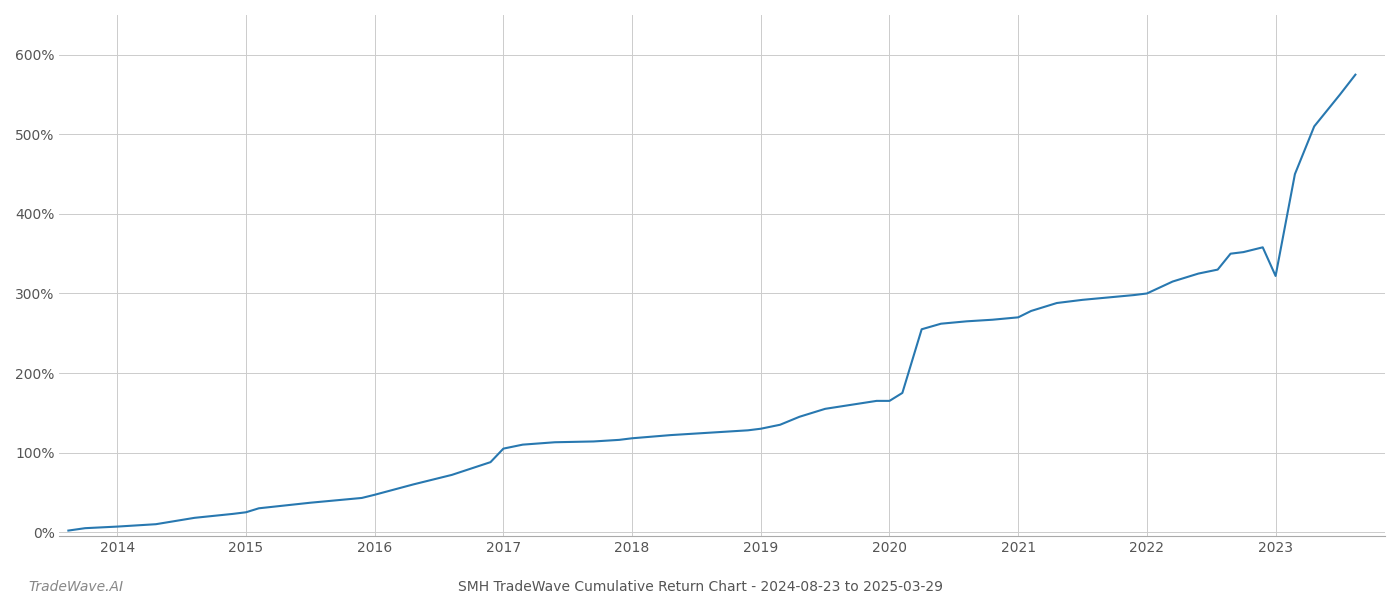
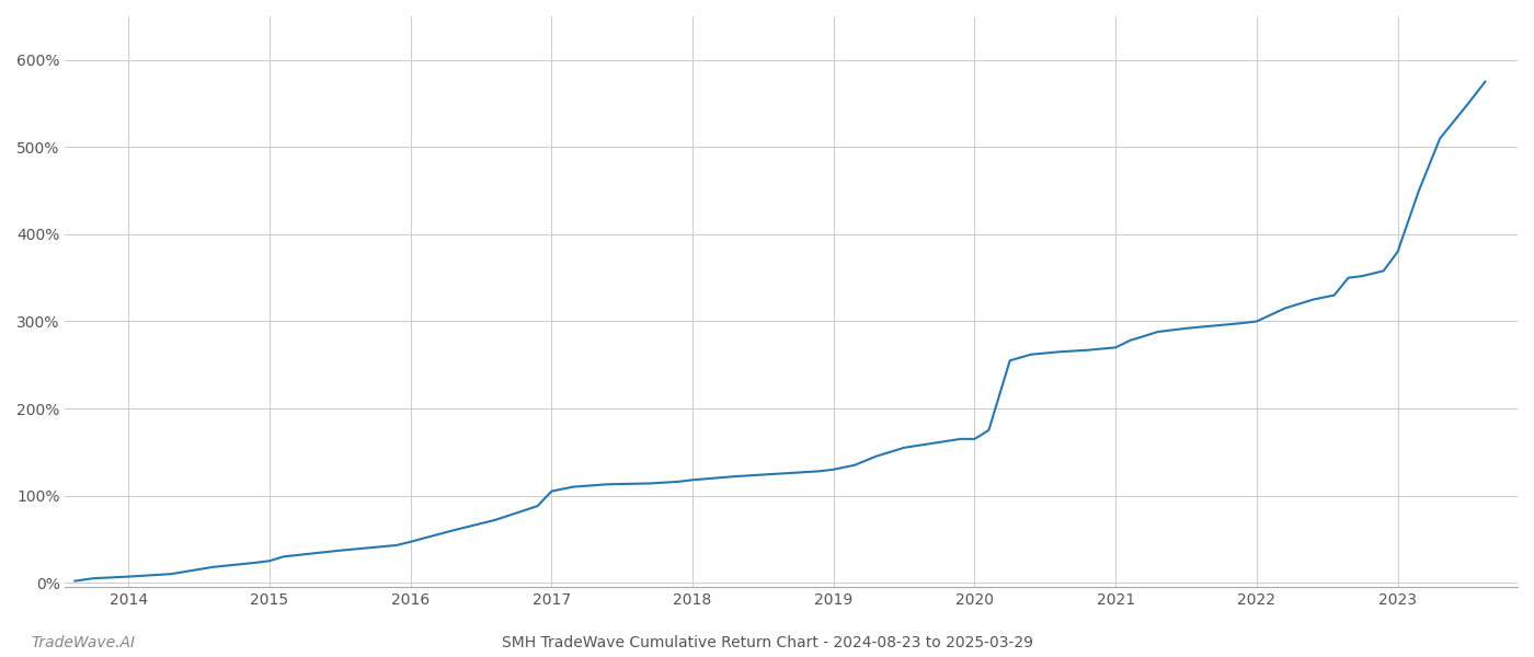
2023: 322% -> 380%
